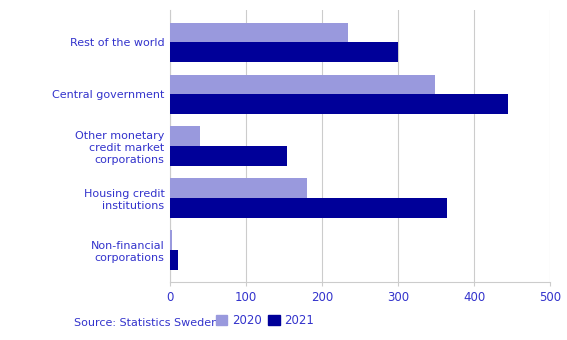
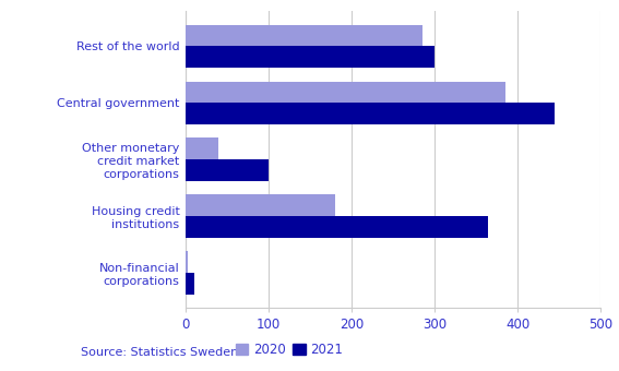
2020/Rest of the world: 234 -> 285
2020/Central government: 348 -> 385
2021/Other monetary credit market corporations: 154 -> 100
